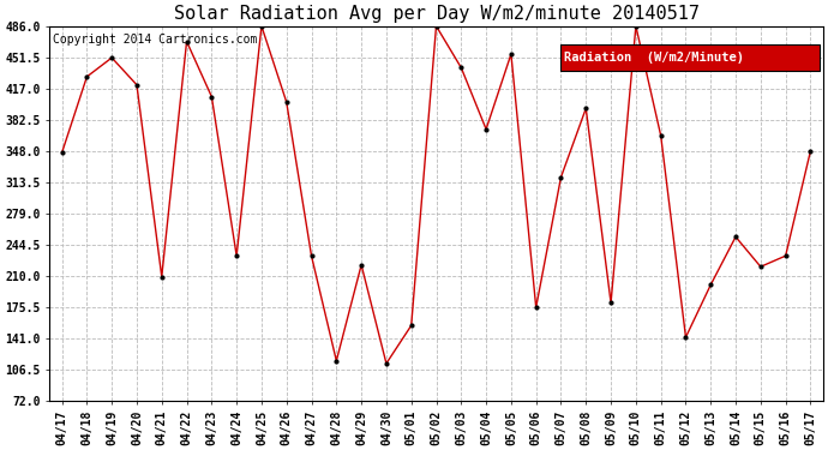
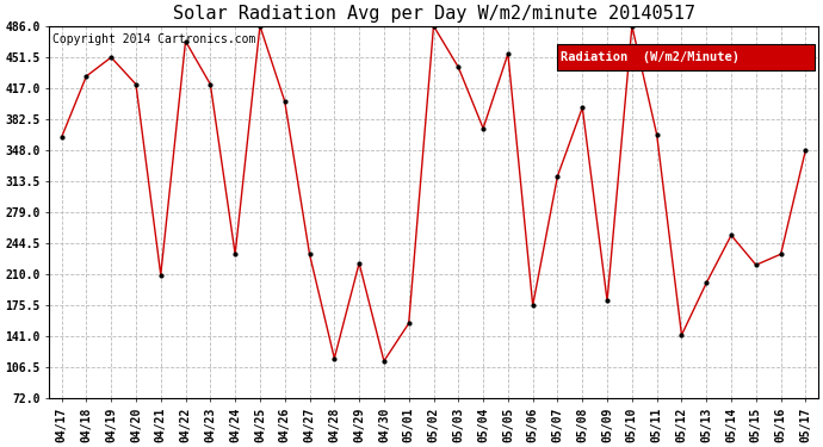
04/17: 346 -> 362
04/23: 408 -> 421
